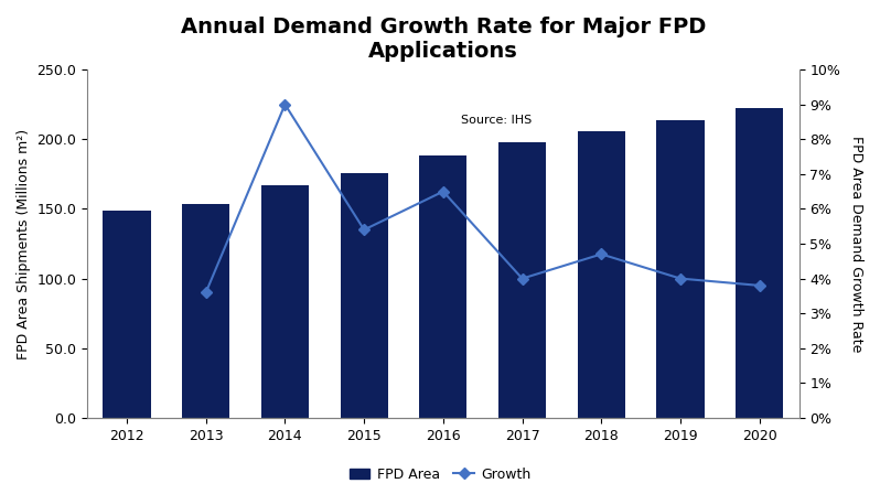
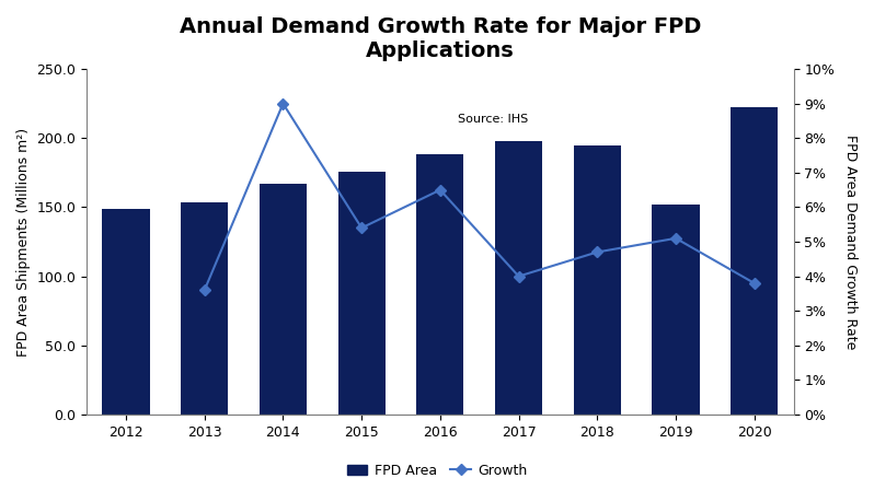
FPD Area/2018: 206 -> 195
FPD Area/2019: 214 -> 152
Growth/2019: 4.0% -> 5.1%
